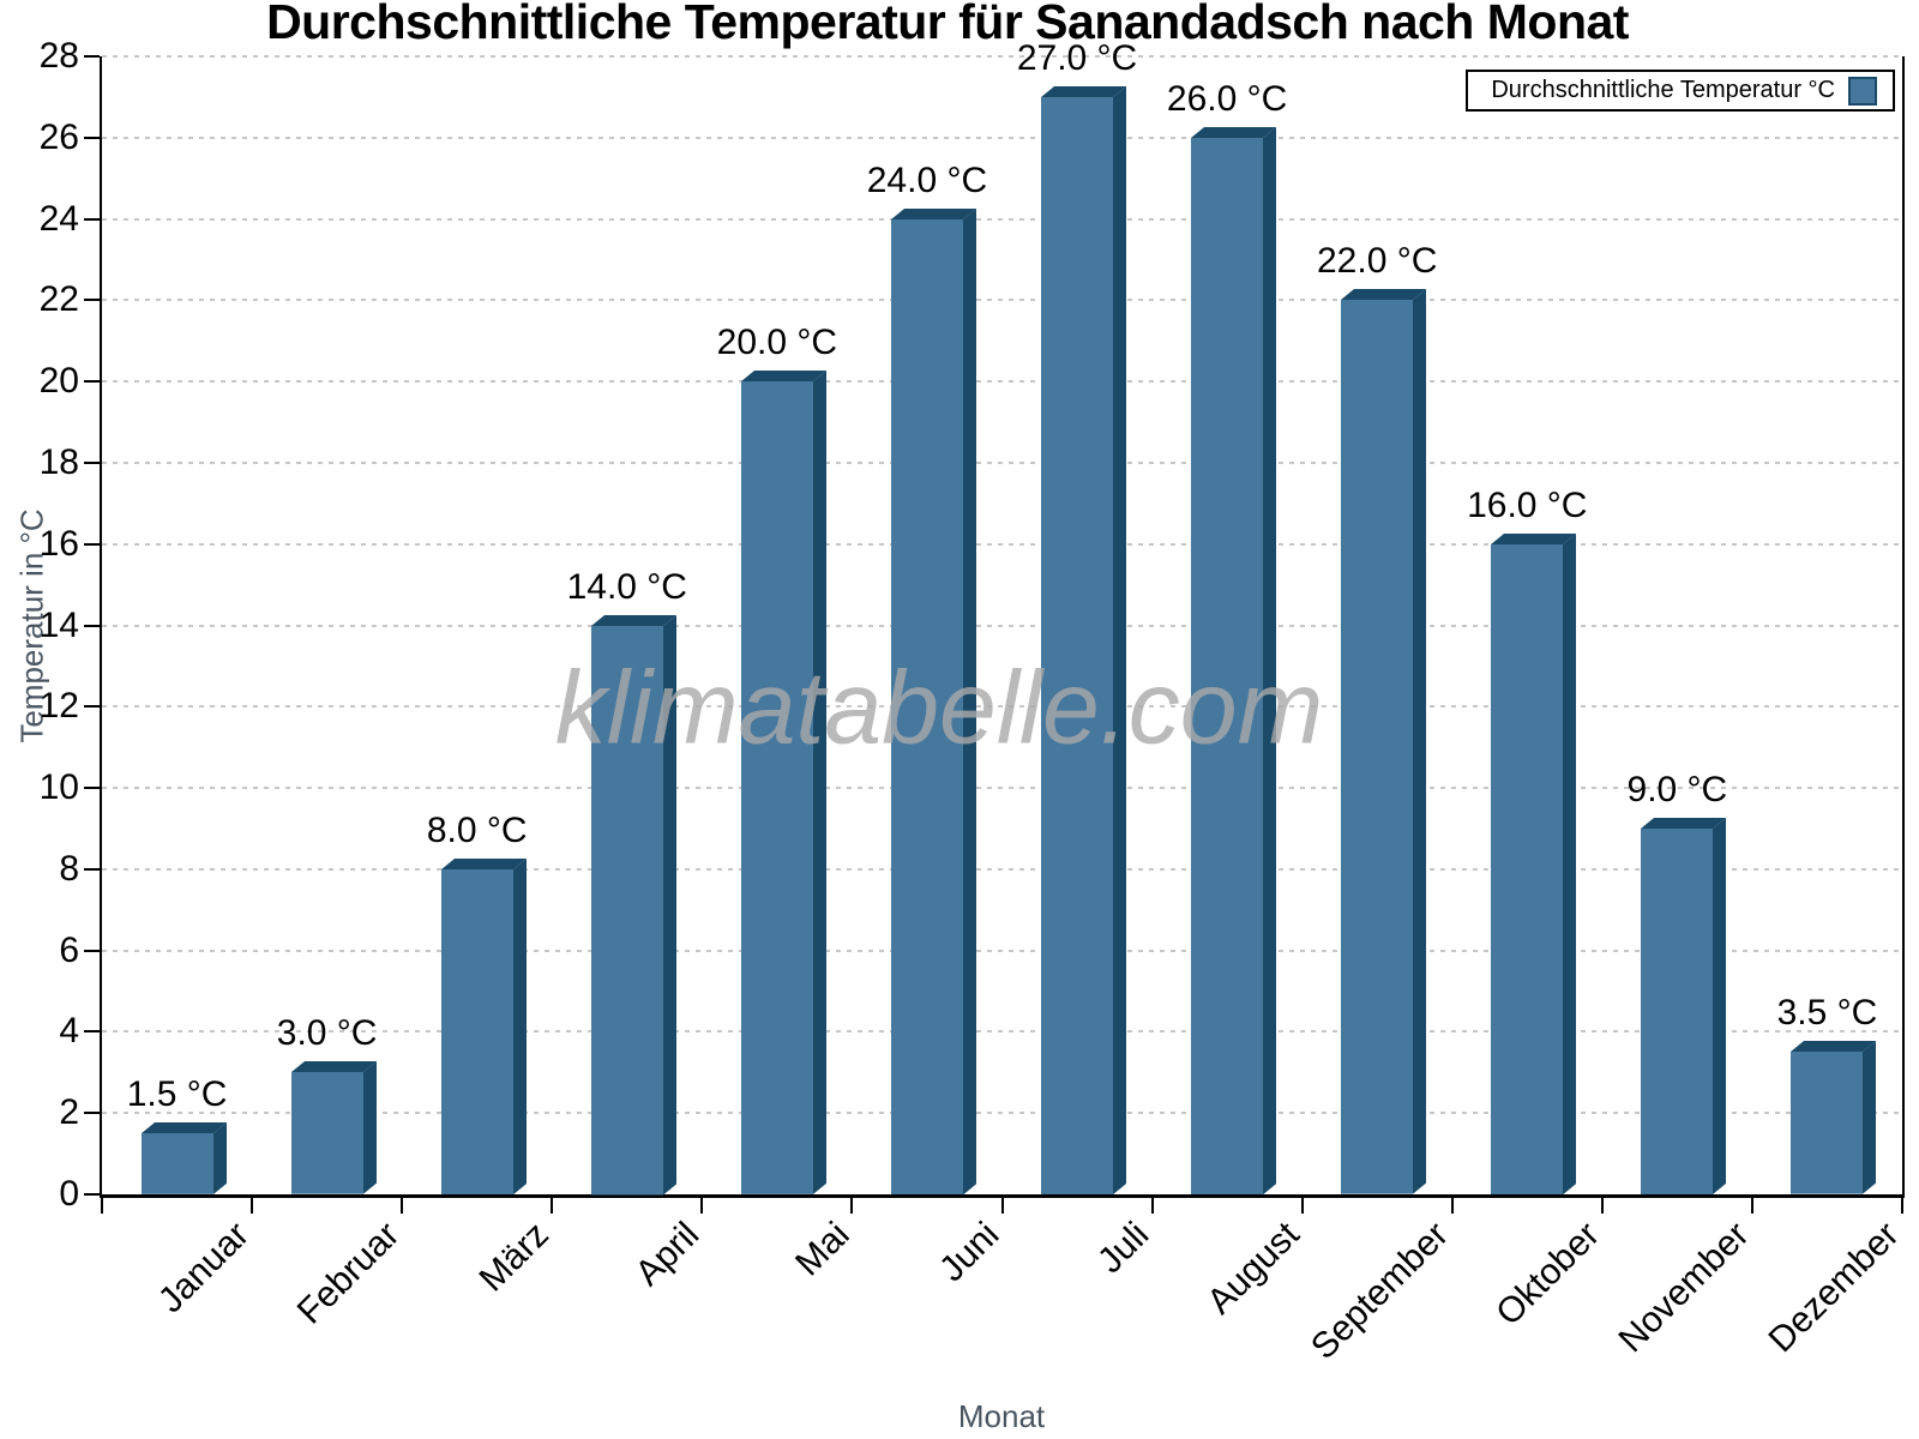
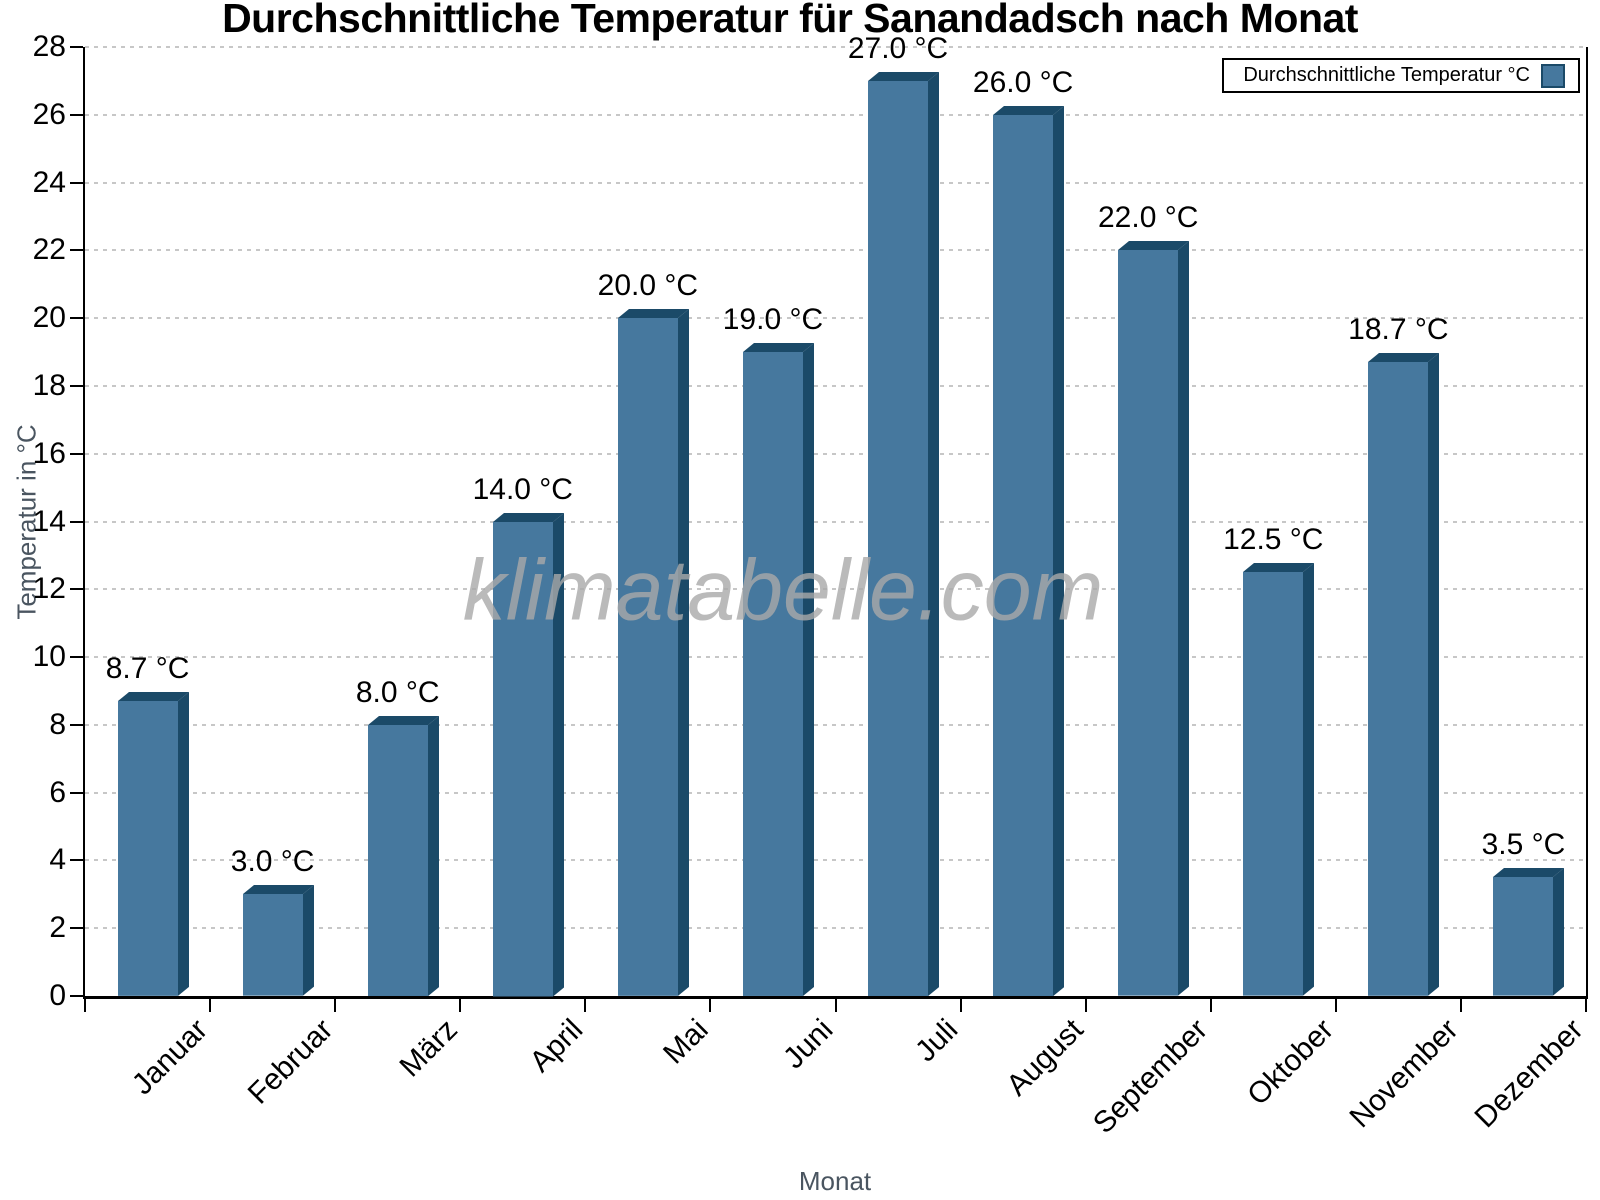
Januar: 1.5 -> 8.7
Juni: 24.0 -> 19.0
Oktober: 16.0 -> 12.5
November: 9.0 -> 18.7
